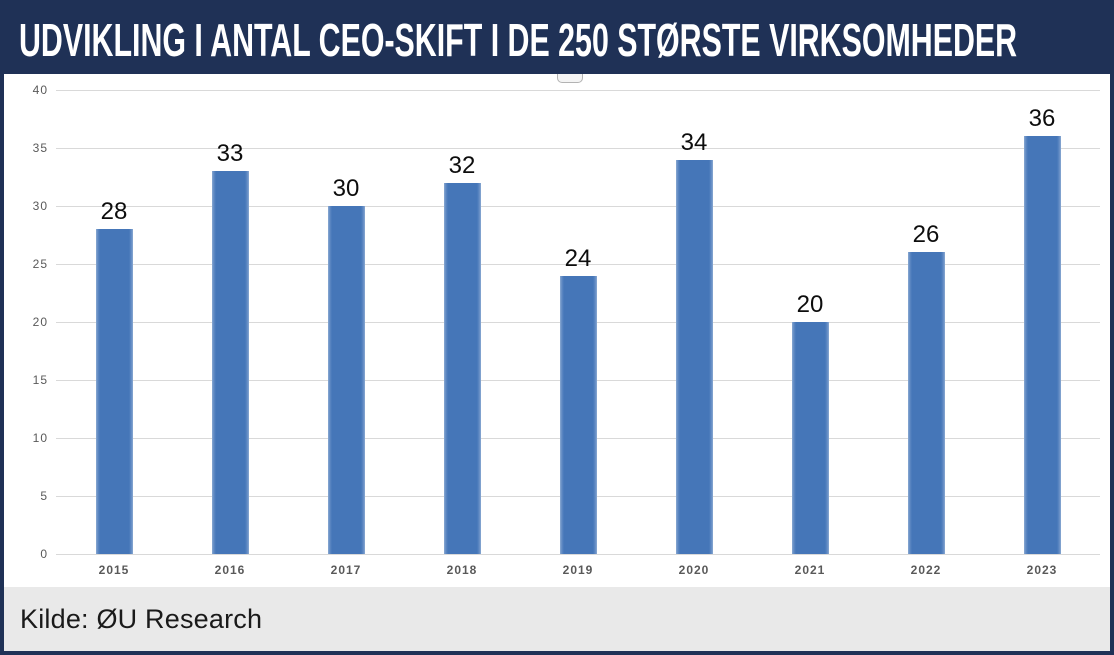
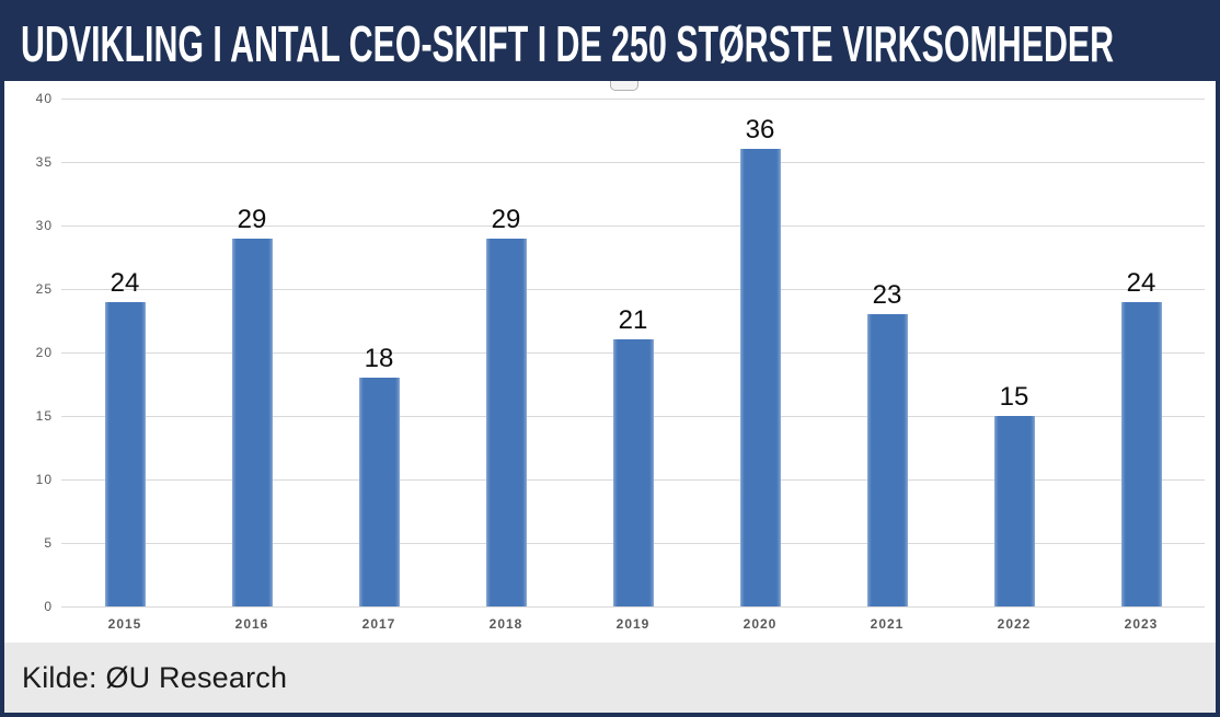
2015: 28 -> 24
2016: 33 -> 29
2017: 30 -> 18
2018: 32 -> 29
2019: 24 -> 21
2020: 34 -> 36
2021: 20 -> 23
2022: 26 -> 15
2023: 36 -> 24
